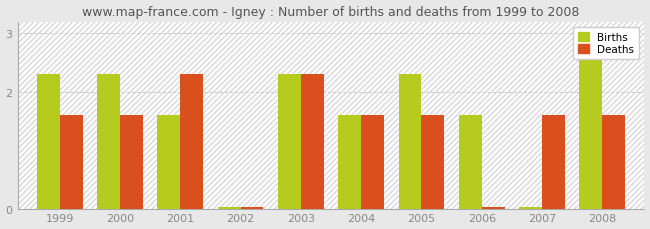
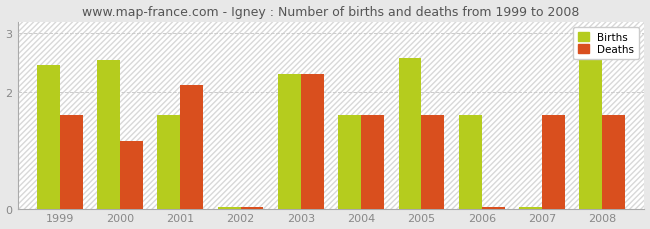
Births/1999: 2.30 -> 2.46
Births/2000: 2.30 -> 2.54
Deaths/2000: 1.60 -> 1.16
Deaths/2001: 2.30 -> 2.12
Births/2005: 2.30 -> 2.58
